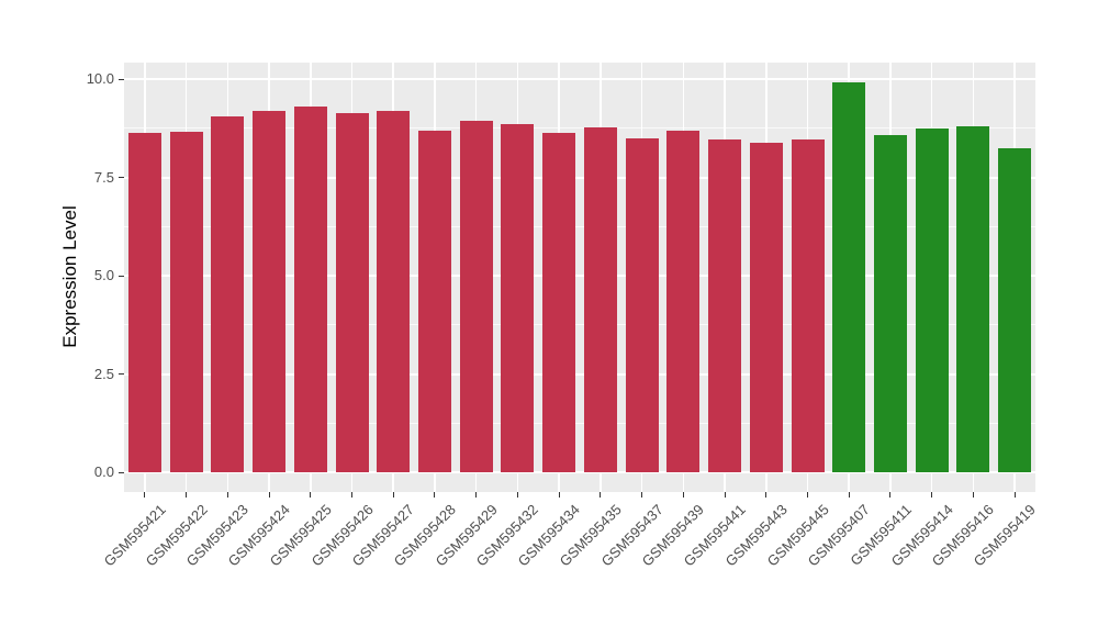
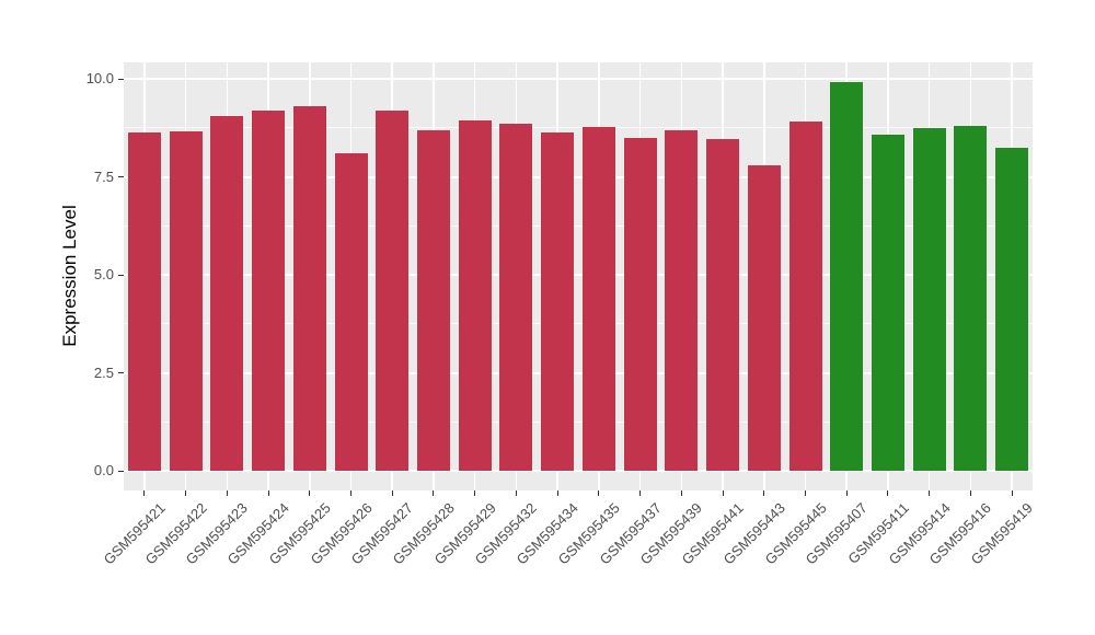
GSM595426: 9.1 -> 8.1
GSM595443: 8.4 -> 7.8
GSM595445: 8.4 -> 8.9
